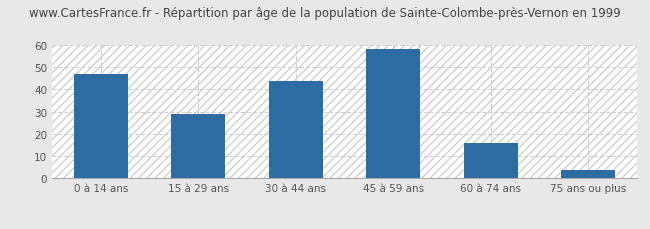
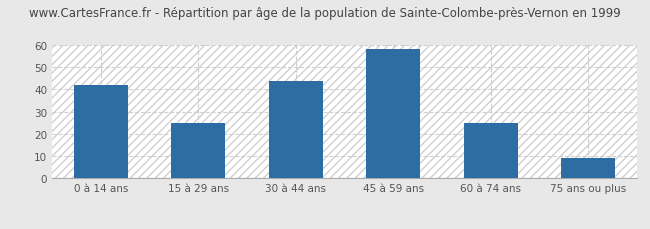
0 à 14 ans: 47 -> 42
15 à 29 ans: 29 -> 25
60 à 74 ans: 16 -> 25
75 ans ou plus: 4 -> 9
